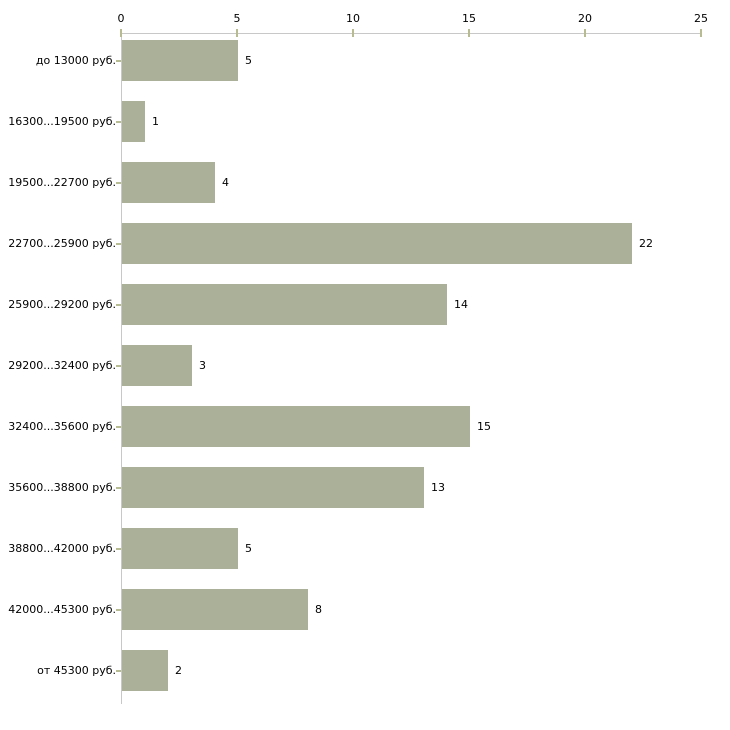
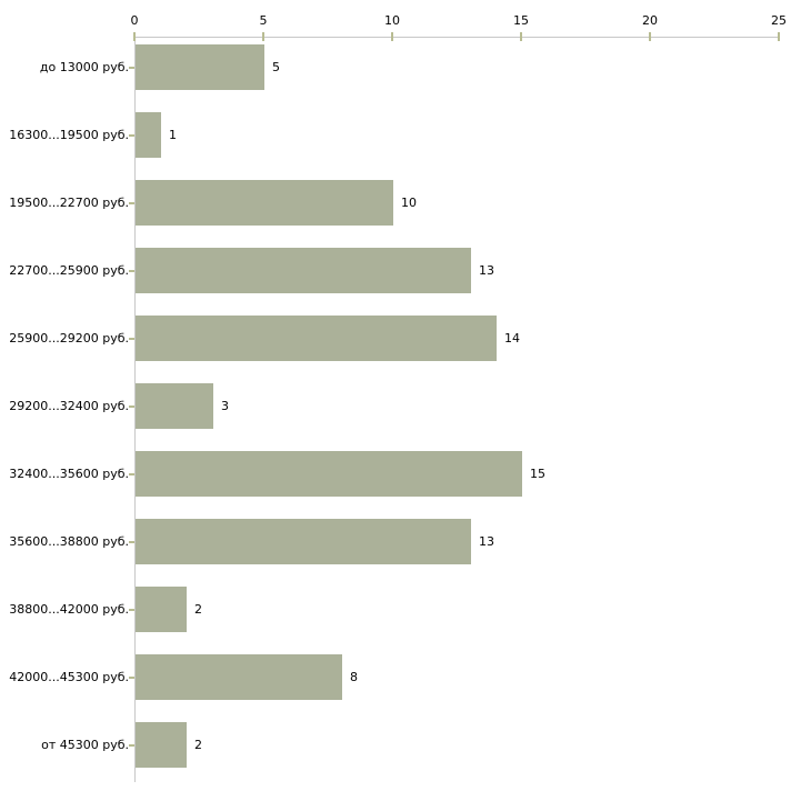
19500...22700 руб.: 4 -> 10
22700...25900 руб.: 22 -> 13
38800...42000 руб.: 5 -> 2
